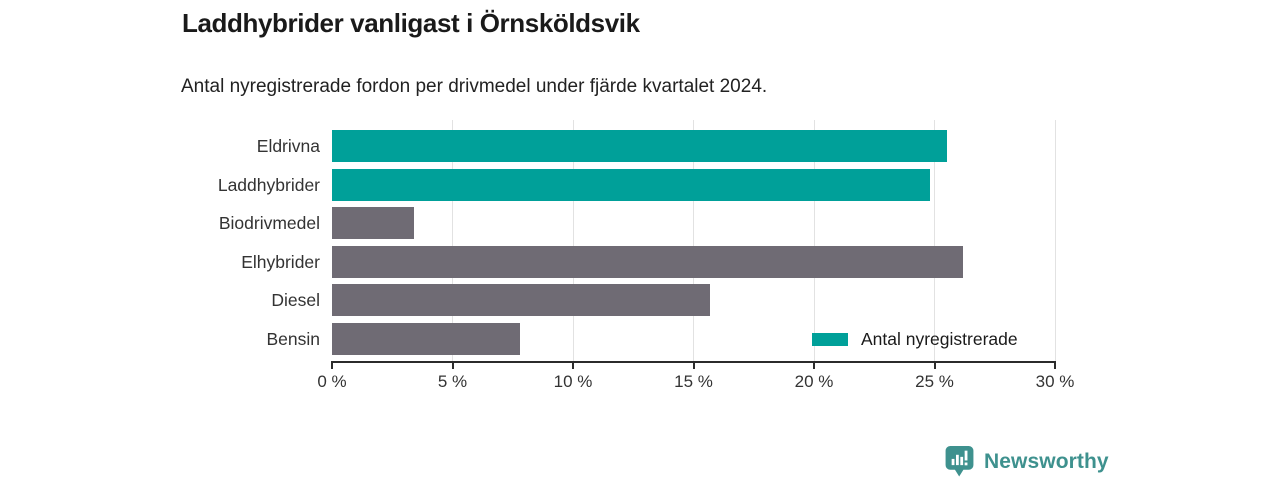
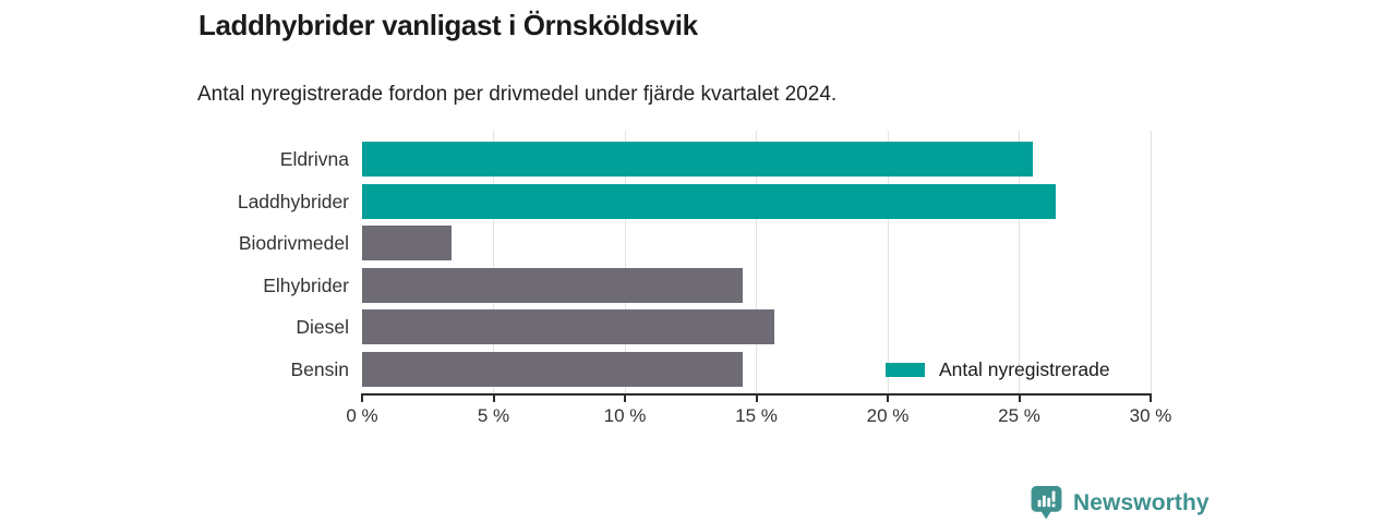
Laddhybrider: 24.8% -> 26.4%
Elhybrider: 26.2% -> 14.5%
Bensin: 7.8% -> 14.5%
